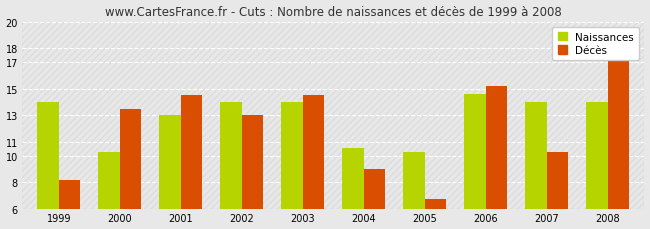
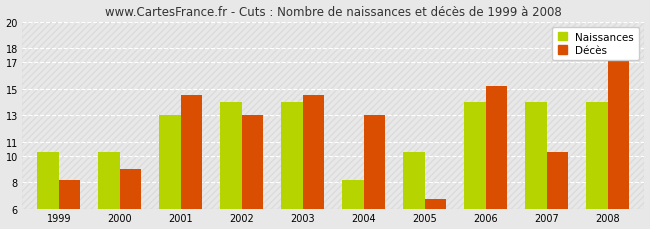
Naissances/1999: 14.0 -> 10.3
Décès/2000: 13.5 -> 9.0
Naissances/2004: 10.6 -> 8.2
Décès/2004: 9.0 -> 13.0
Naissances/2006: 14.6 -> 14.0
